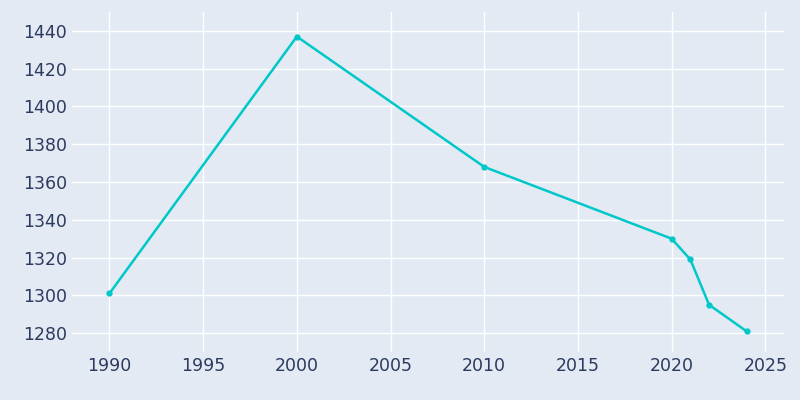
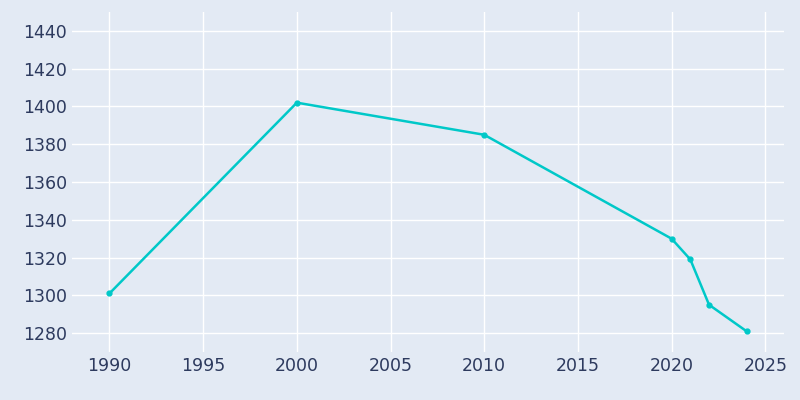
2000: 1437 -> 1402
2010: 1368 -> 1385
